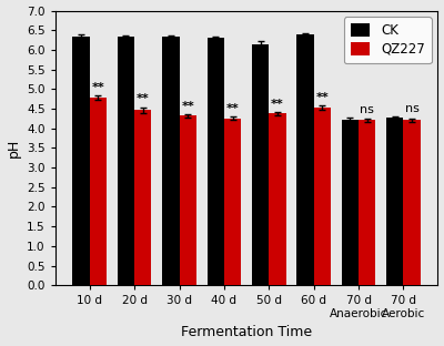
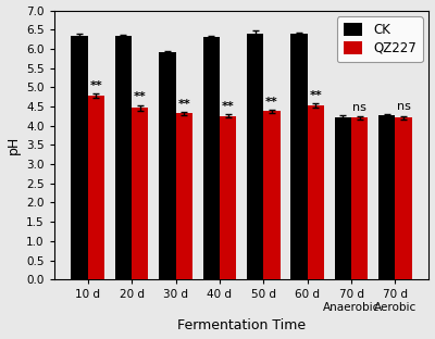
CK/30 d: 6.33 -> 5.90
CK/50 d: 6.15 -> 6.40
